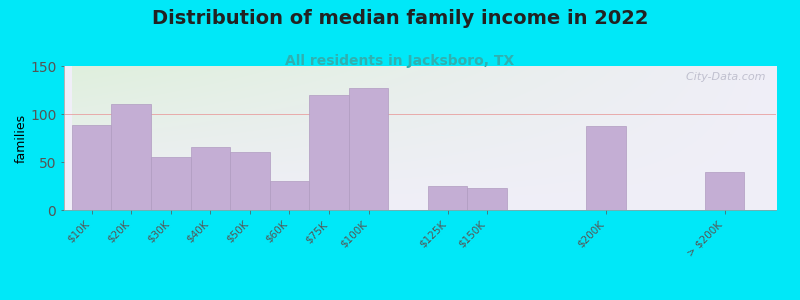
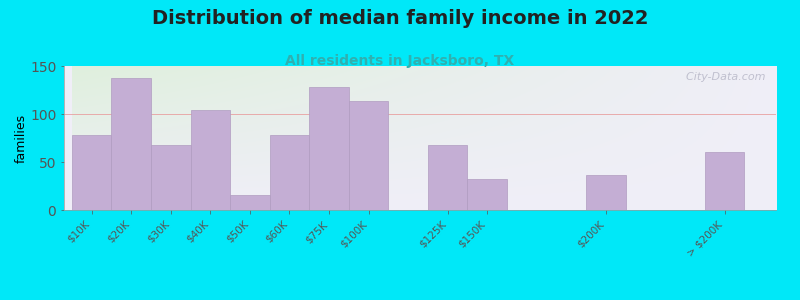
$10K: 89 -> 78
$20K: 110 -> 138
$30K: 55 -> 68
$40K: 66 -> 104
$50K: 60 -> 16
$60K: 30 -> 78
$75K: 120 -> 128
$100K: 127 -> 114
$125K: 25 -> 68
$150K: 23 -> 32
$200K: 87 -> 36
> $200K: 40 -> 60
